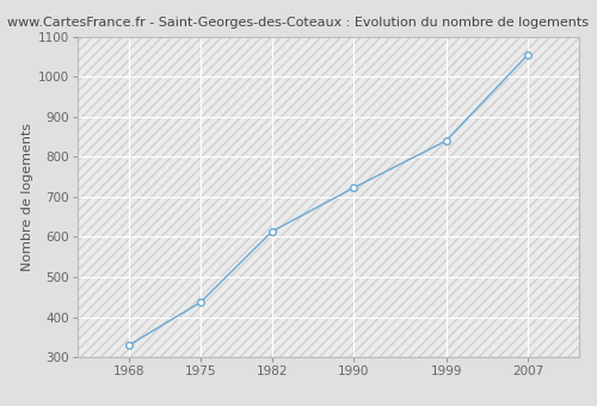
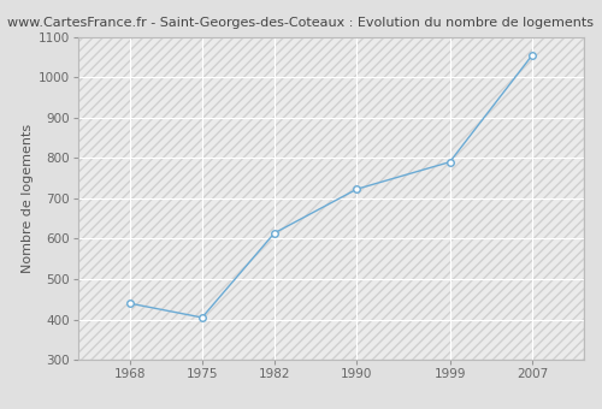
1968: 330 -> 440
1975: 437 -> 405
1999: 840 -> 790
